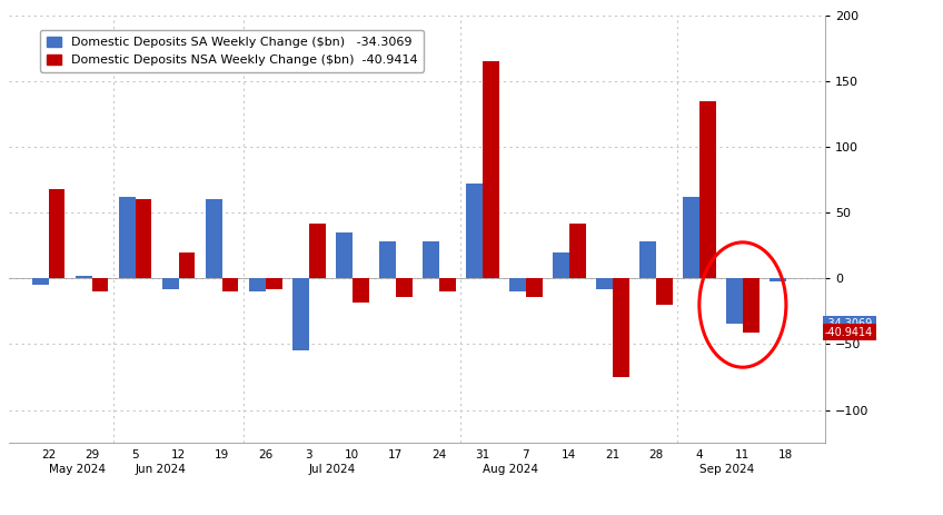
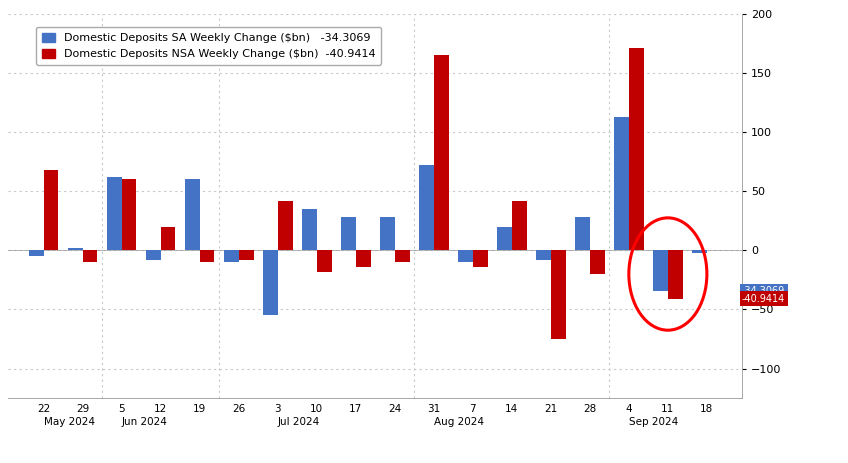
Domestic Deposits SA Weekly Change ($bn) -34.3069/4: 62 -> 113
Domestic Deposits NSA Weekly Change ($bn) -40.9414/4: 135 -> 171
